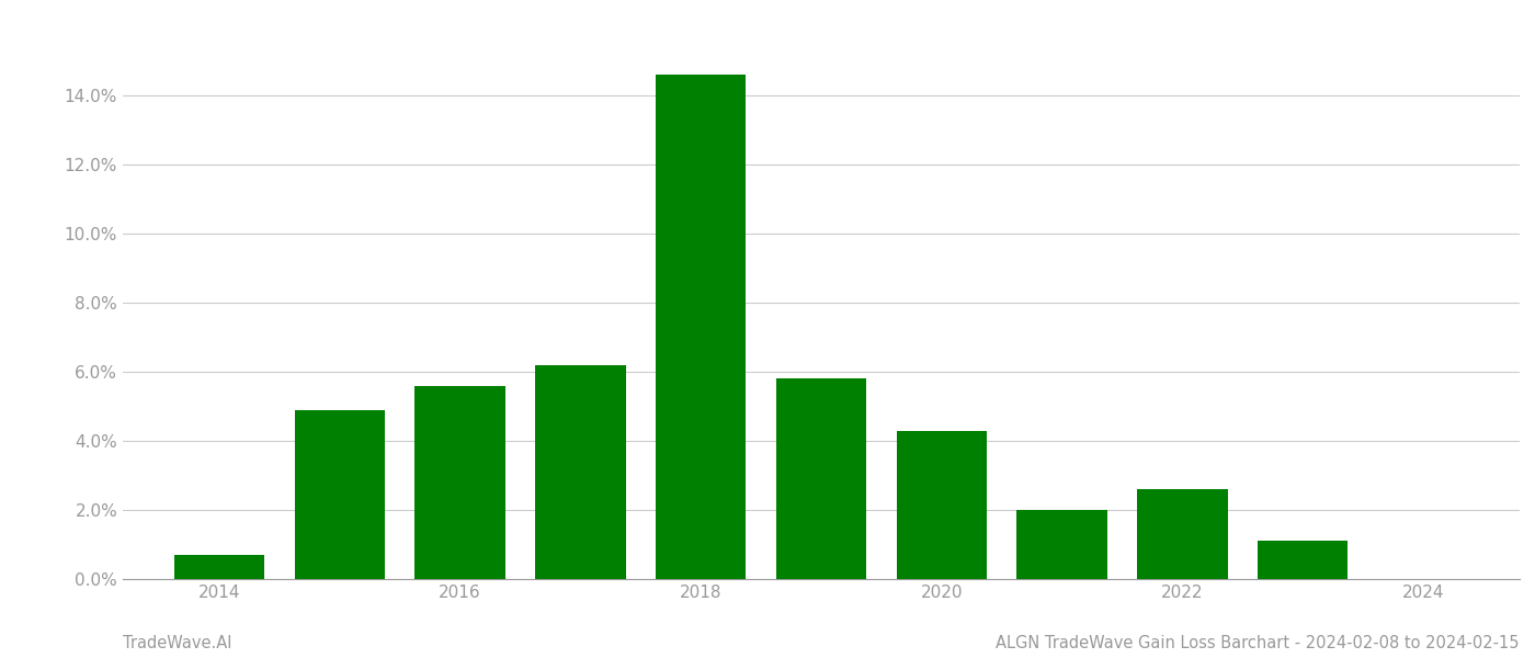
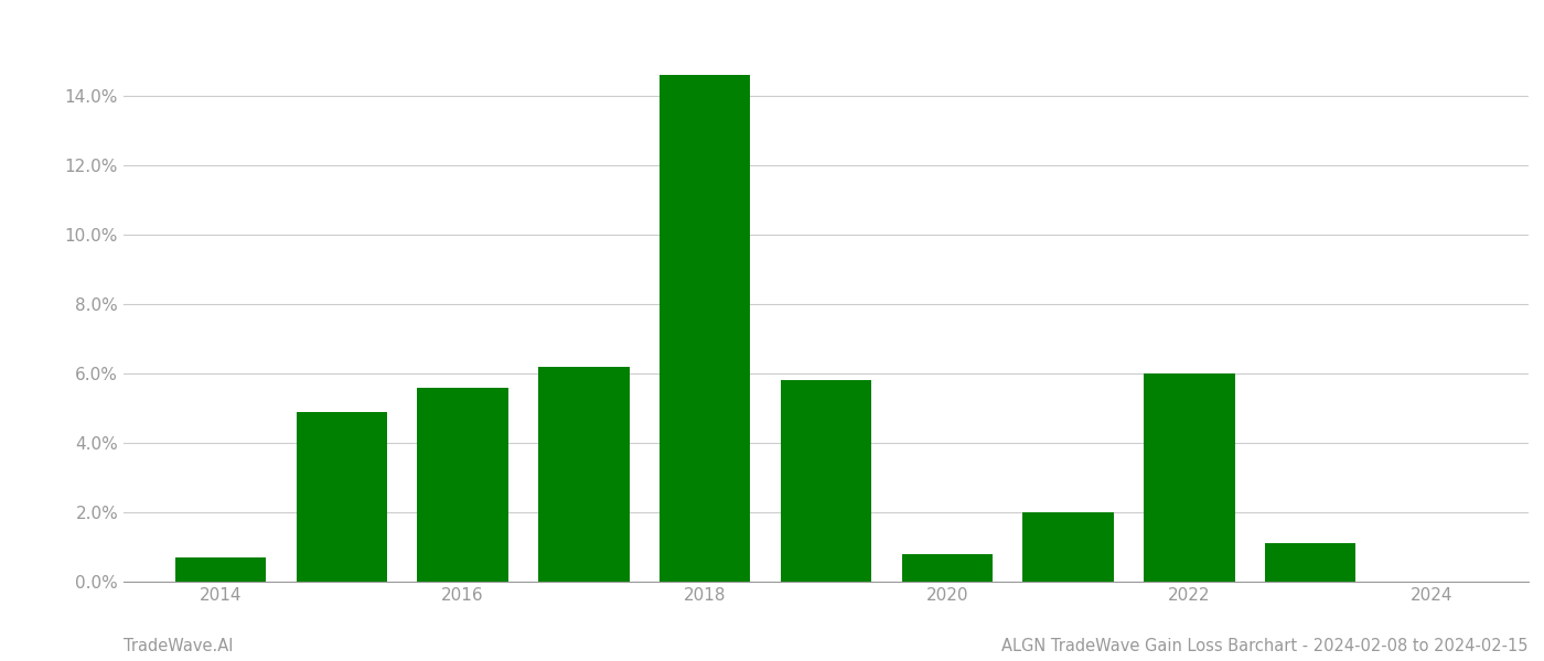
2020: 4.3% -> 0.8%
2022: 2.6% -> 6.0%
